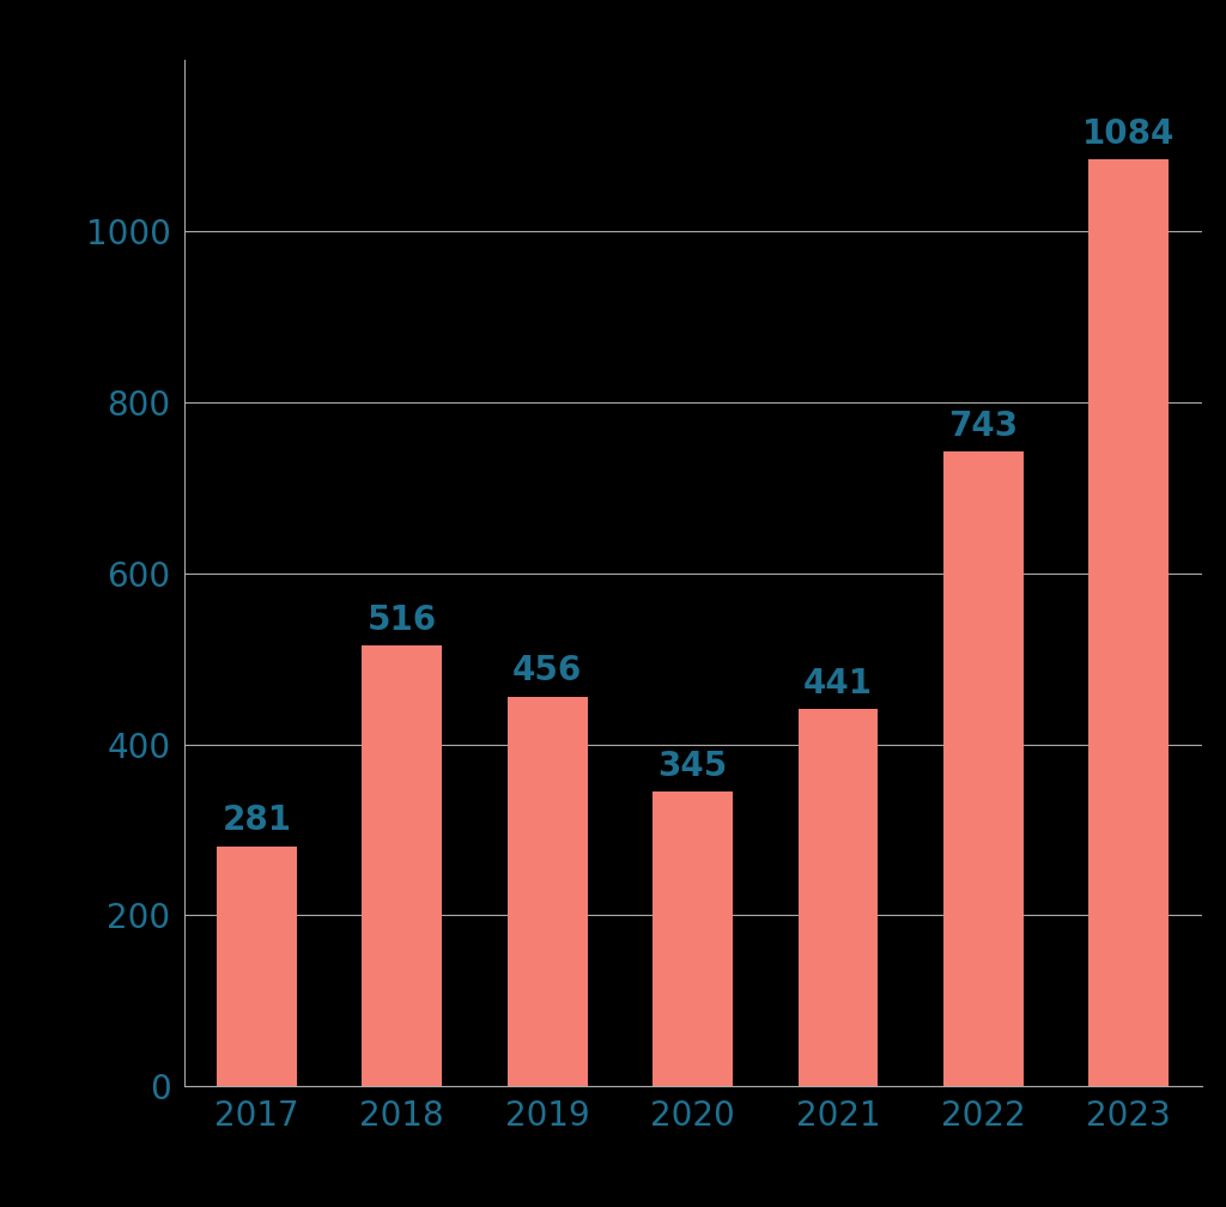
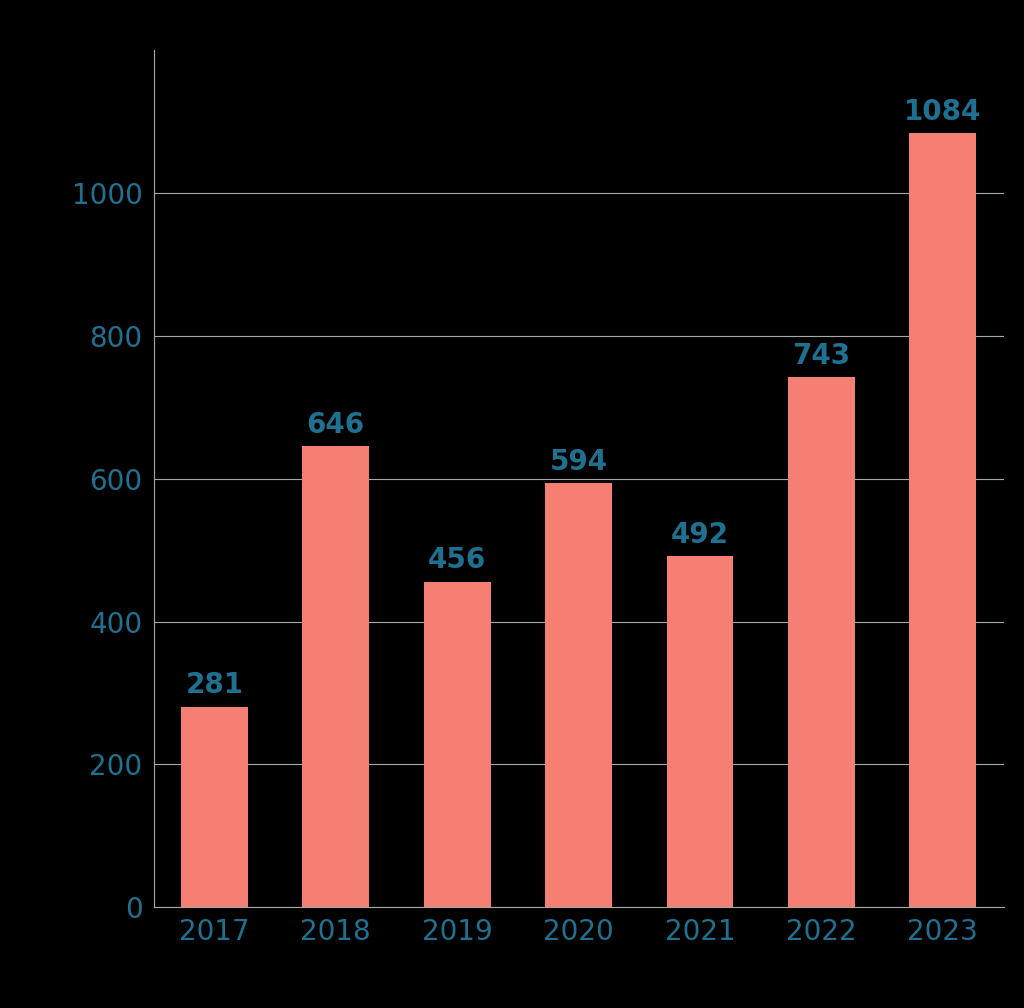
2018: 516 -> 646
2020: 345 -> 594
2021: 441 -> 492
